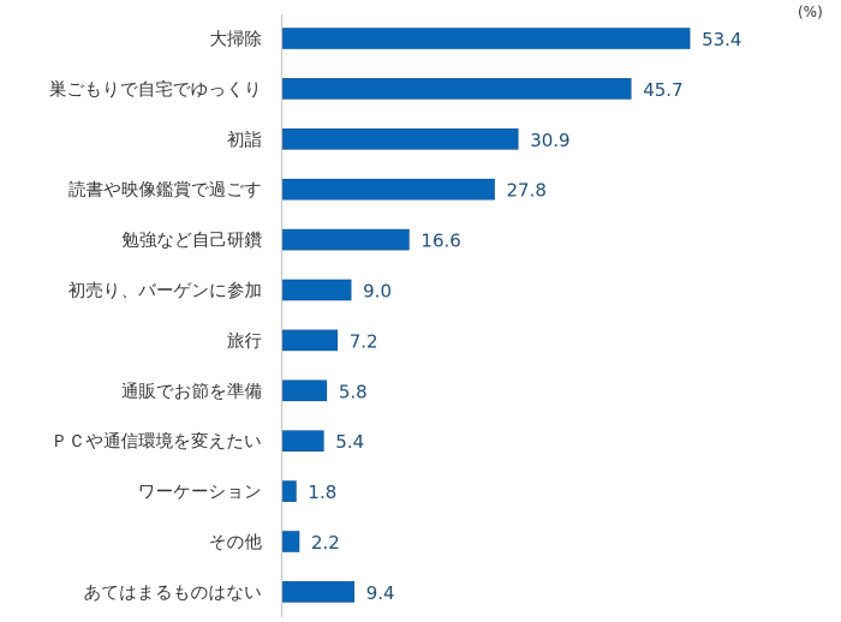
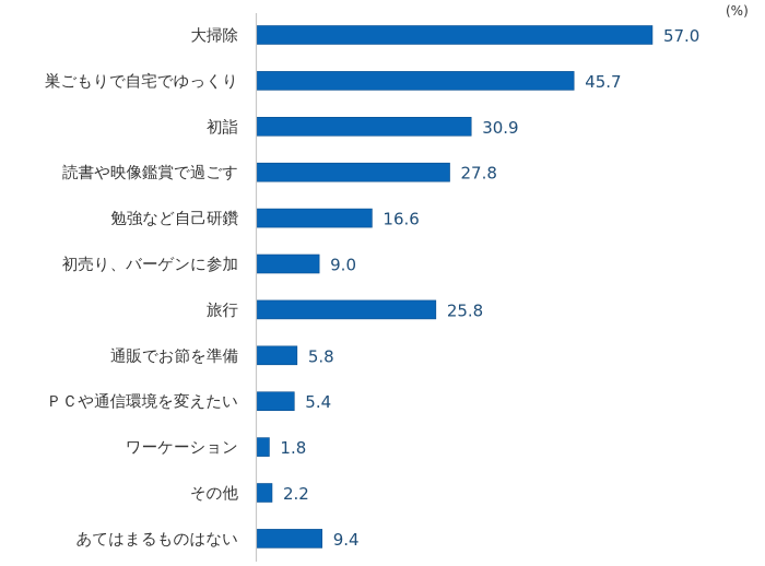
大掃除: 53.4 -> 57.0
旅行: 7.2 -> 25.8
